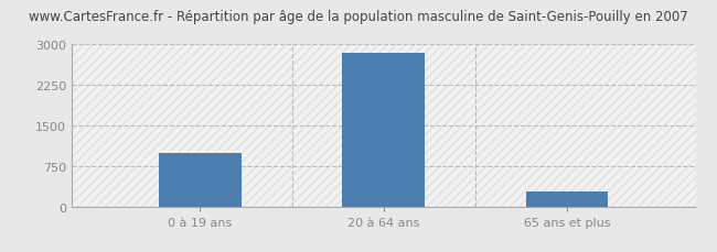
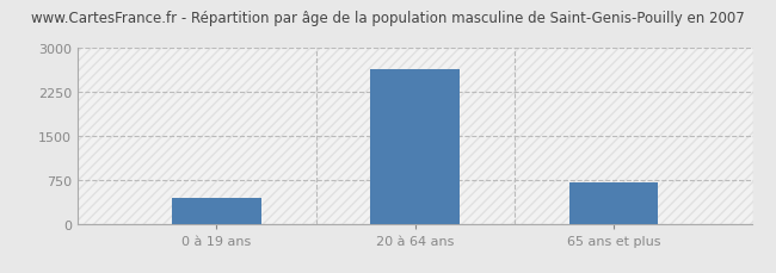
0 à 19 ans: 1000 -> 450
20 à 64 ans: 2850 -> 2650
65 ans et plus: 270 -> 700
